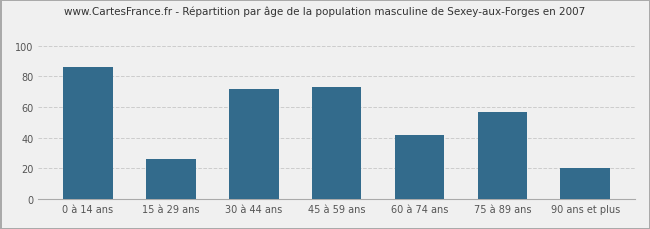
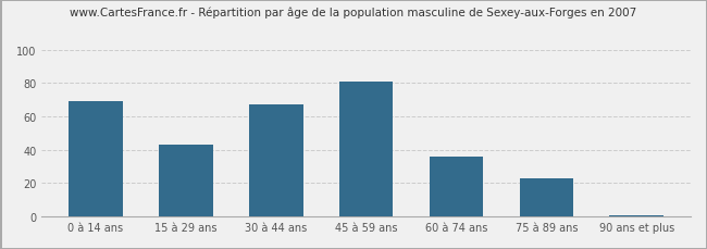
0 à 14 ans: 86 -> 69
15 à 29 ans: 26 -> 43
30 à 44 ans: 72 -> 67
45 à 59 ans: 73 -> 81
60 à 74 ans: 42 -> 36
75 à 89 ans: 57 -> 23
90 ans et plus: 20 -> 1
